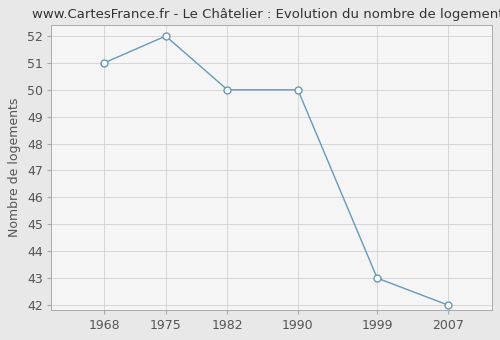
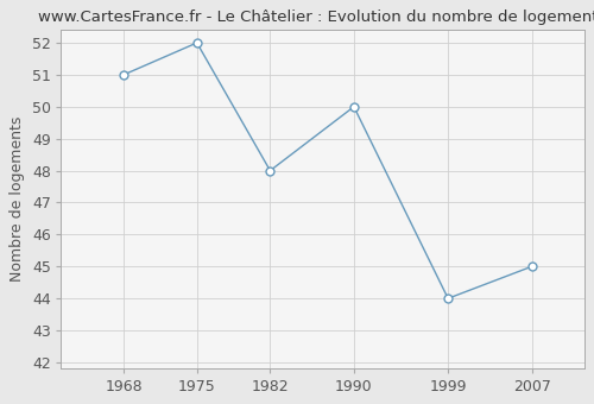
1982: 50 -> 48
1999: 43 -> 44
2007: 42 -> 45
